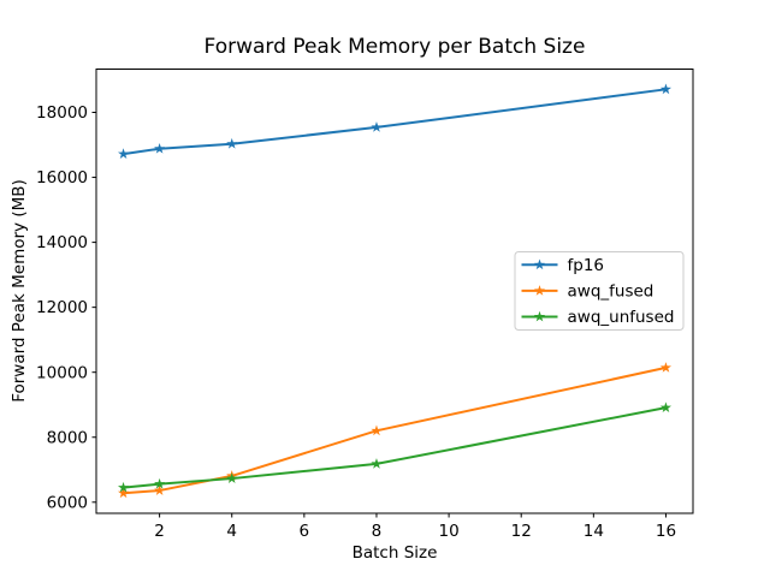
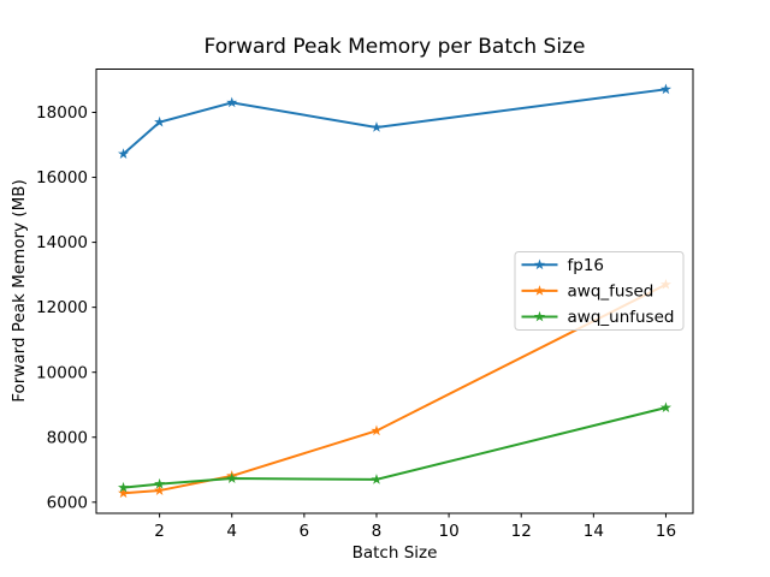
fp16/2: 16900 -> 17700
fp16/4: 17000 -> 18300
awq_unfused/8: 7200 -> 6700
awq_fused/16: 10100 -> 12700
